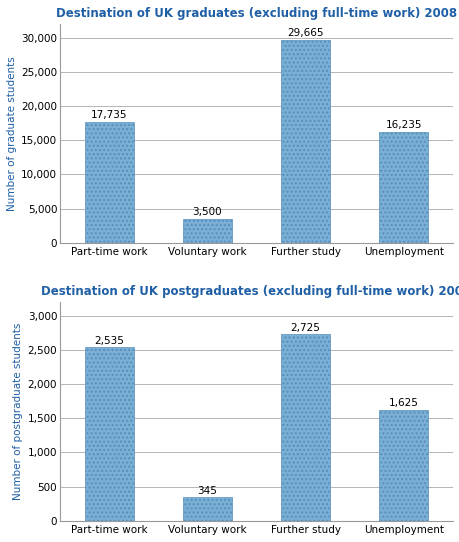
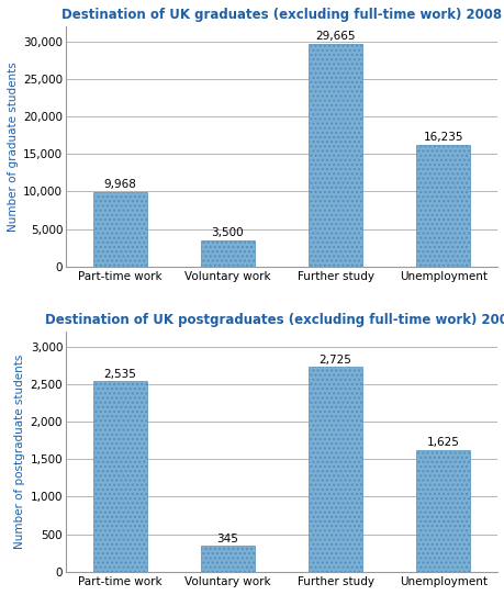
Destination of UK graduates (excluding full-time work) 2008/Part-time work: 17,735 -> 9,968
